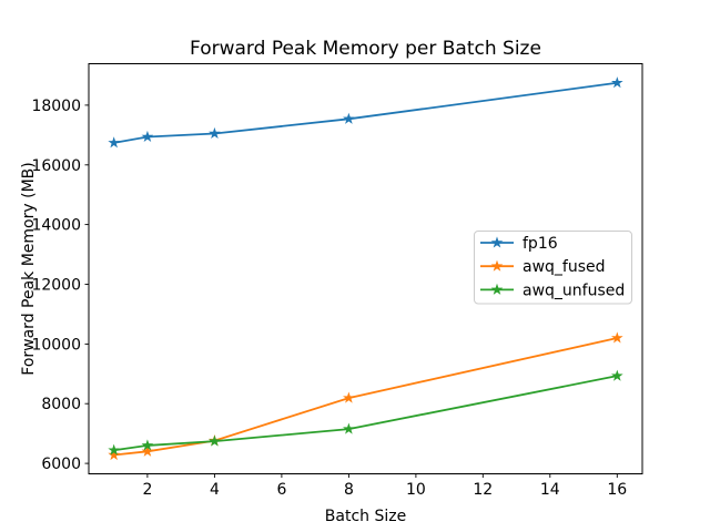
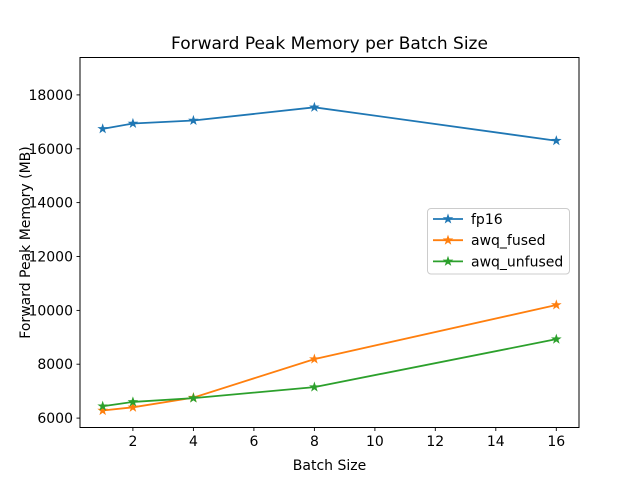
fp16/16: 18800 -> 16300
